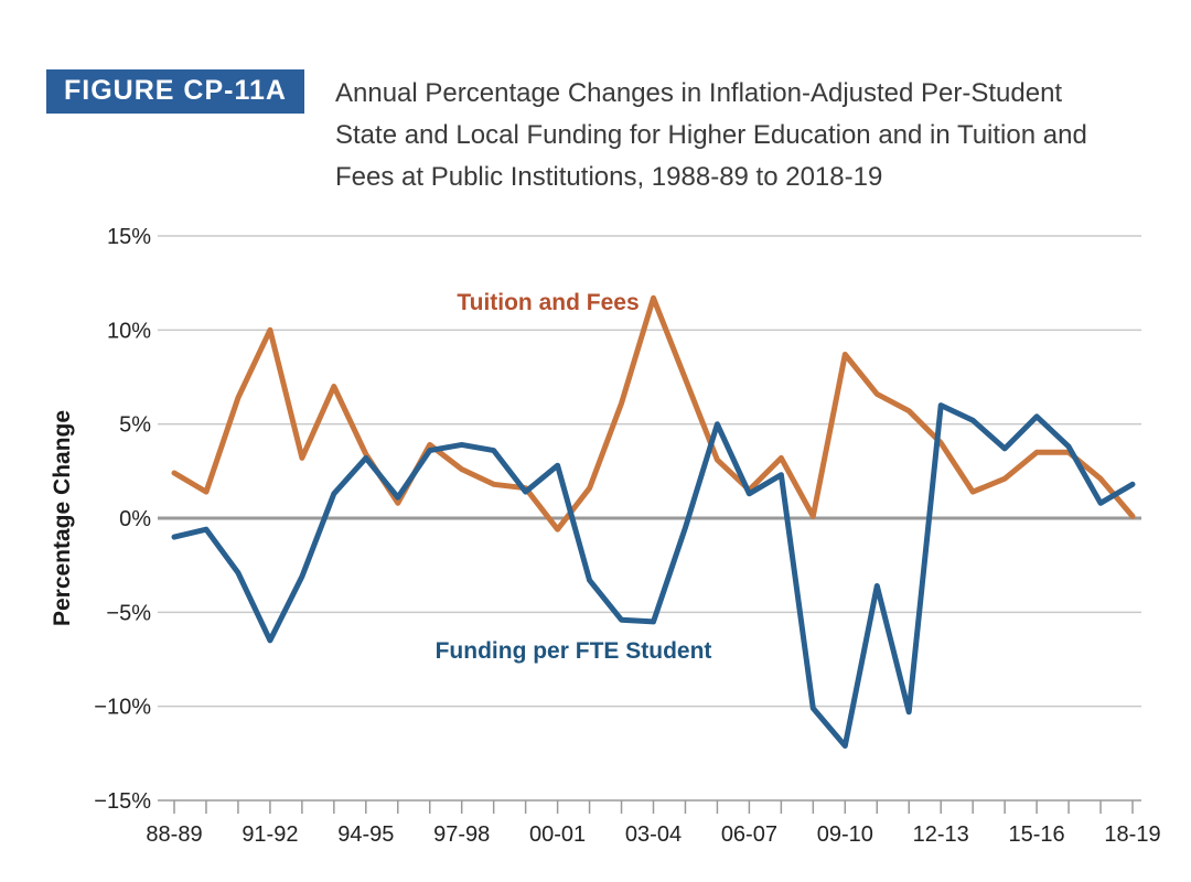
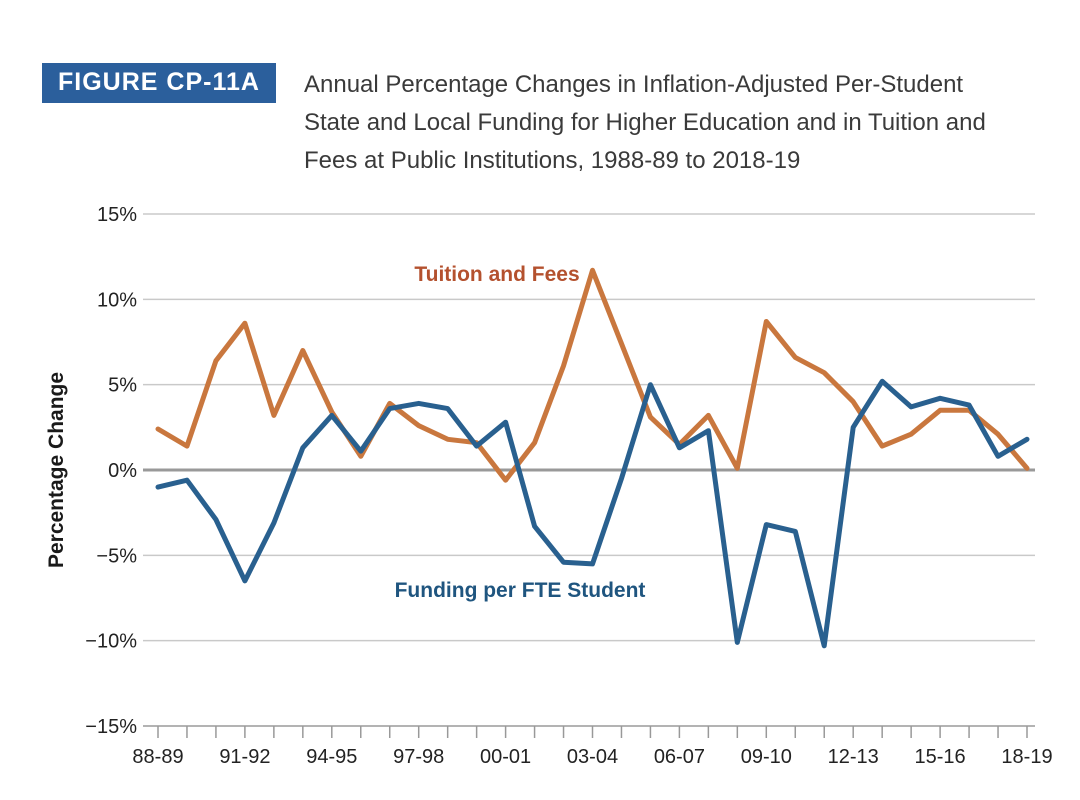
Tuition and Fees/91-92: 10.0% -> 8.6%
Funding per FTE Student/09-10: -12.1% -> -3.2%
Funding per FTE Student/12-13: 6.0% -> 2.5%
Funding per FTE Student/15-16: 5.4% -> 4.2%
